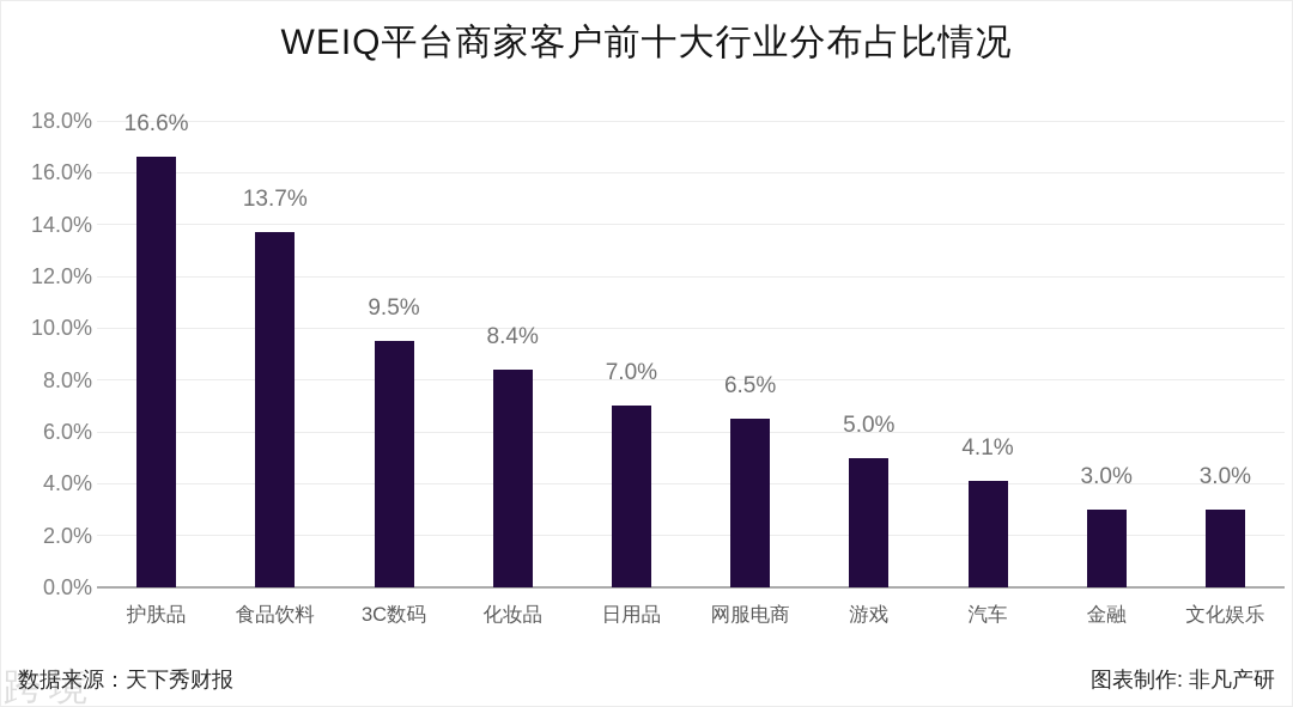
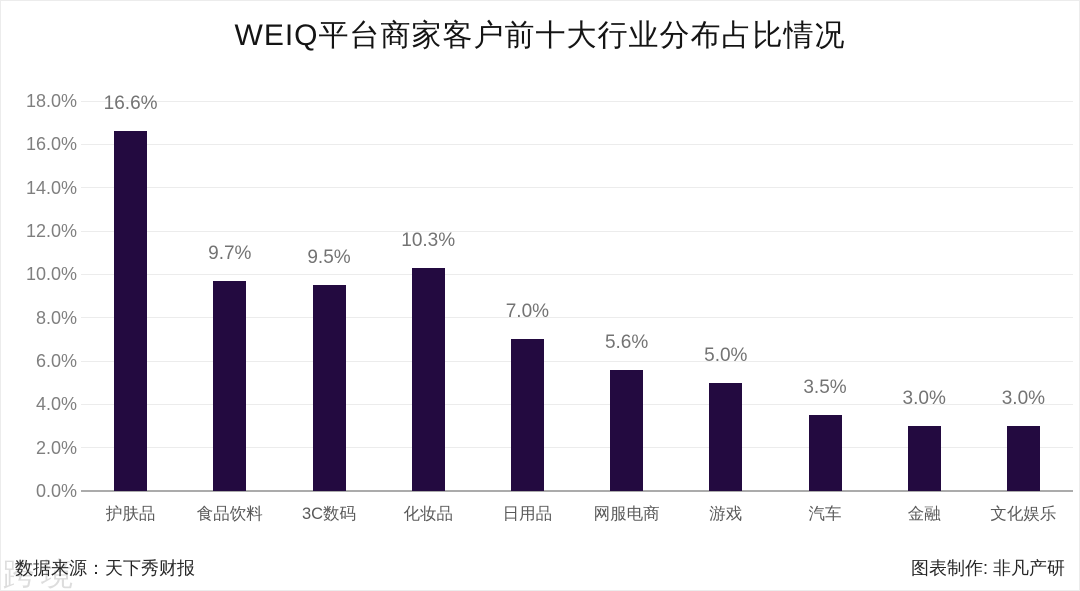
食品饮料: 13.7% -> 9.7%
化妆品: 8.4% -> 10.3%
网服电商: 6.5% -> 5.6%
汽车: 4.1% -> 3.5%
